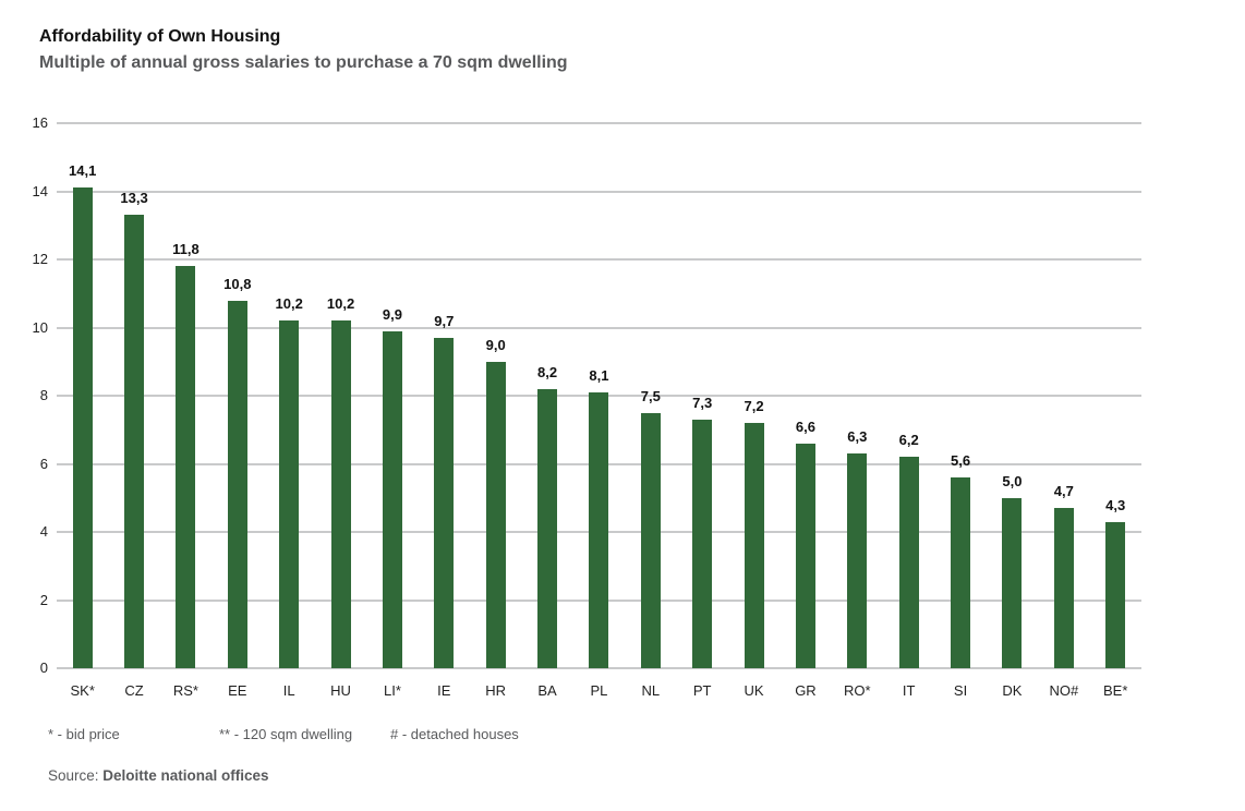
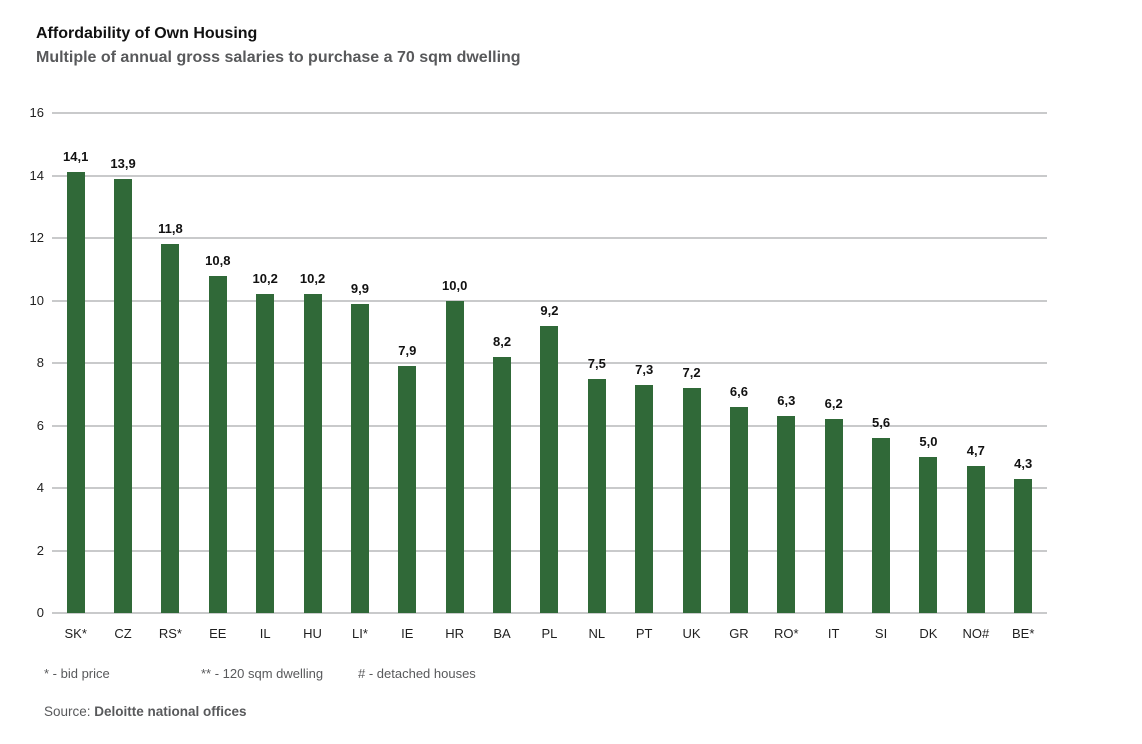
CZ: 13,3 -> 13,9
IE: 9,7 -> 7,9
HR: 9,0 -> 10,0
PL: 8,1 -> 9,2
